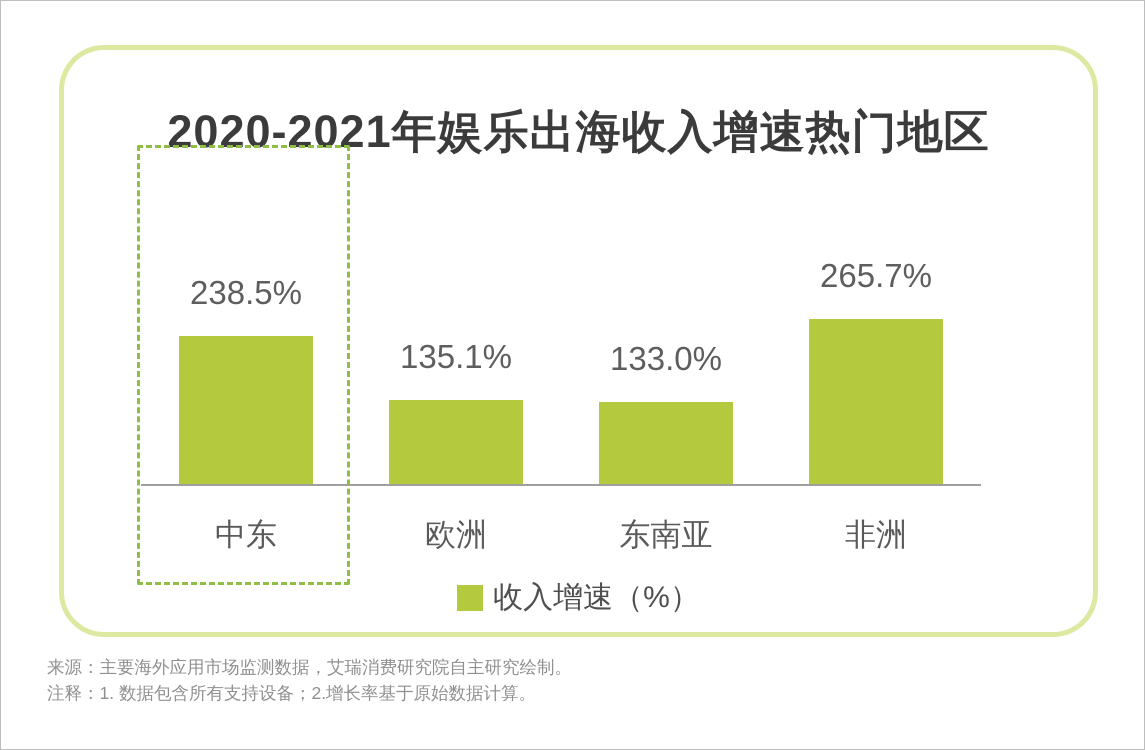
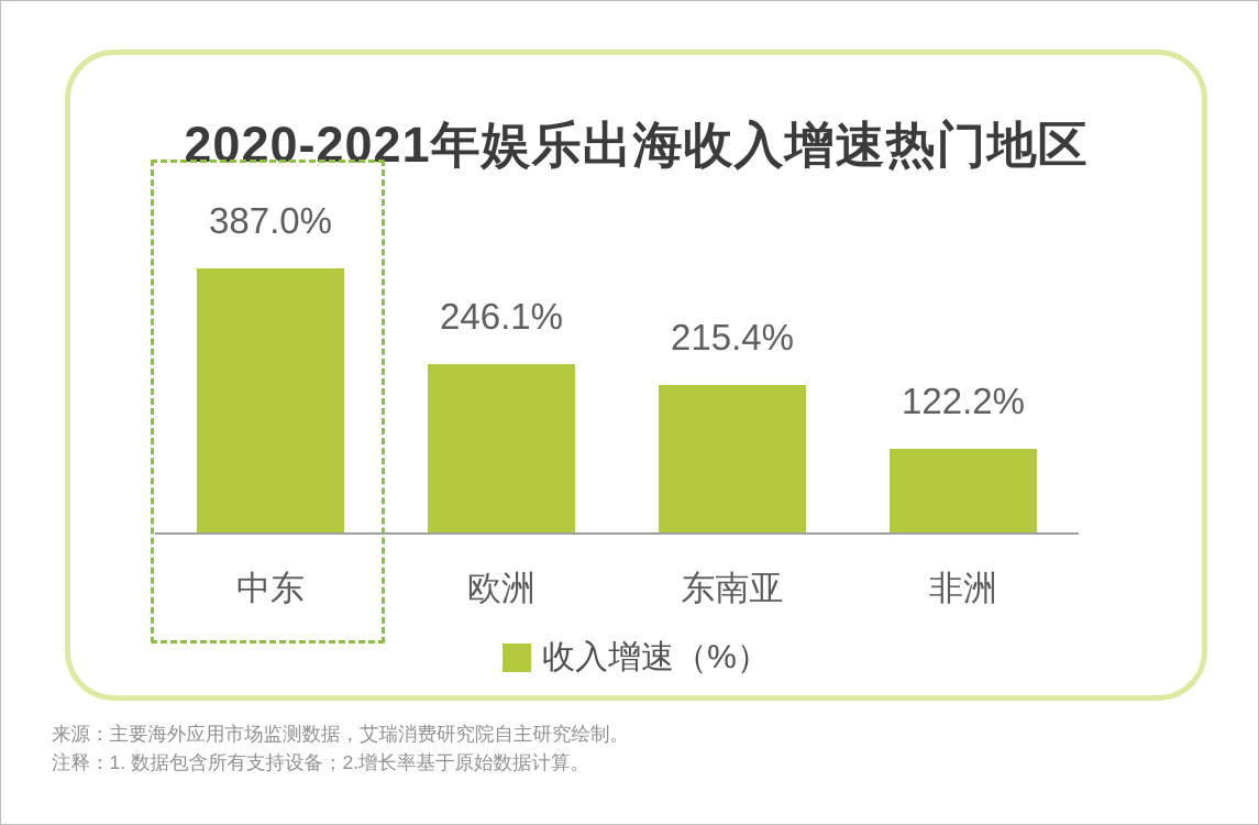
中东: 238.5% -> 387.0%
欧洲: 135.1% -> 246.1%
东南亚: 133.0% -> 215.4%
非洲: 265.7% -> 122.2%
